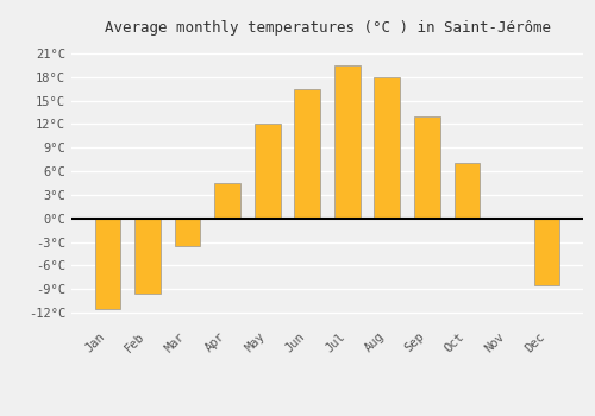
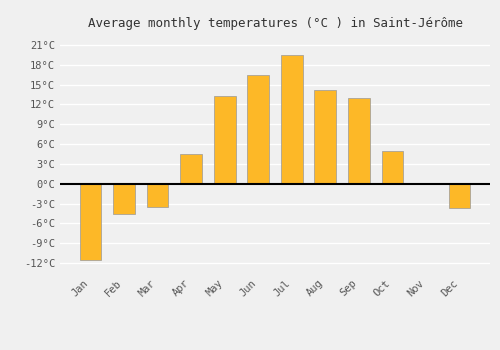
Feb: -9.5°C -> -4.6°C
May: 12.0°C -> 13.2°C
Aug: 18.0°C -> 14.2°C
Oct: 7.0°C -> 5.0°C
Dec: -8.5°C -> -3.6°C
